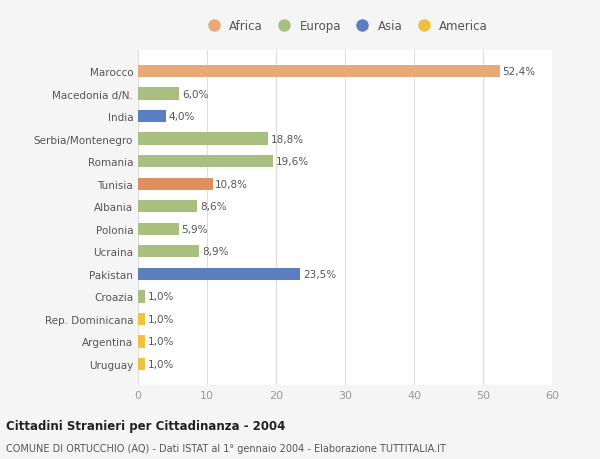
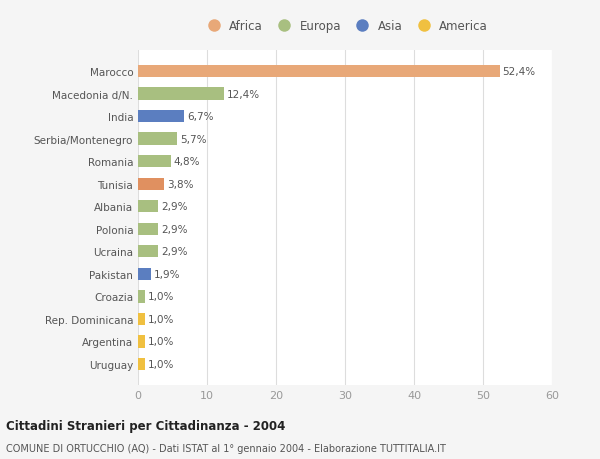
Macedonia d/N.: 6,0% -> 12,4%
India: 4,0% -> 6,7%
Serbia/Montenegro: 18,8% -> 5,7%
Romania: 19,6% -> 4,8%
Tunisia: 10,8% -> 3,8%
Albania: 8,6% -> 2,9%
Polonia: 5,9% -> 2,9%
Ucraina: 8,9% -> 2,9%
Pakistan: 23,5% -> 1,9%
